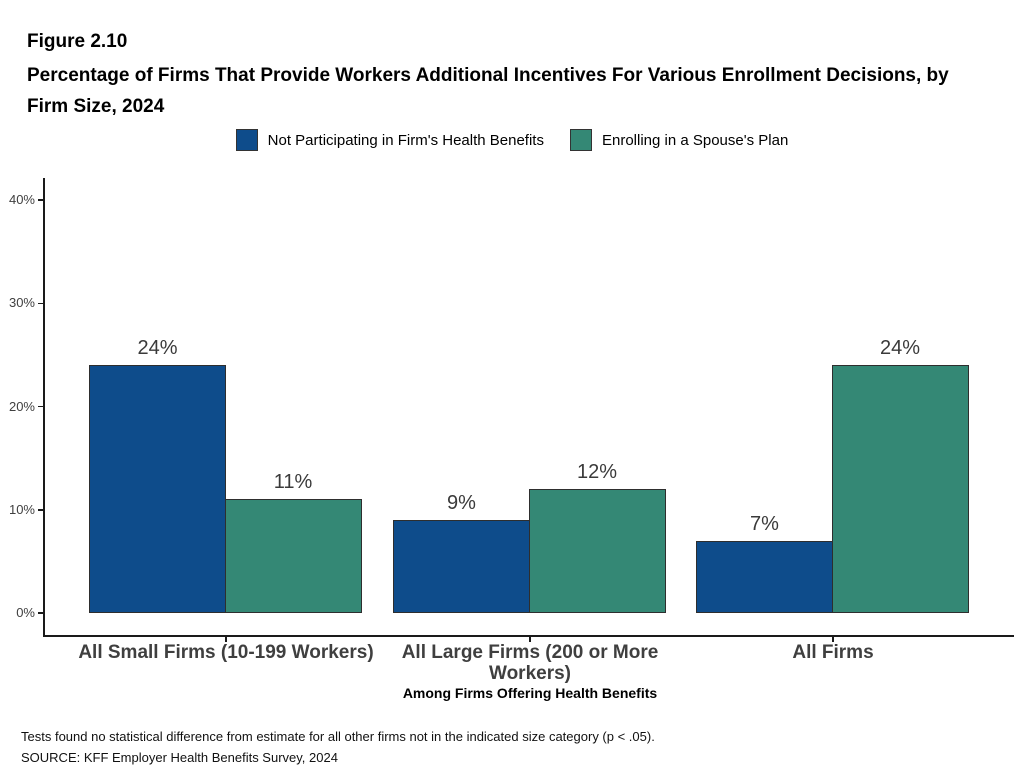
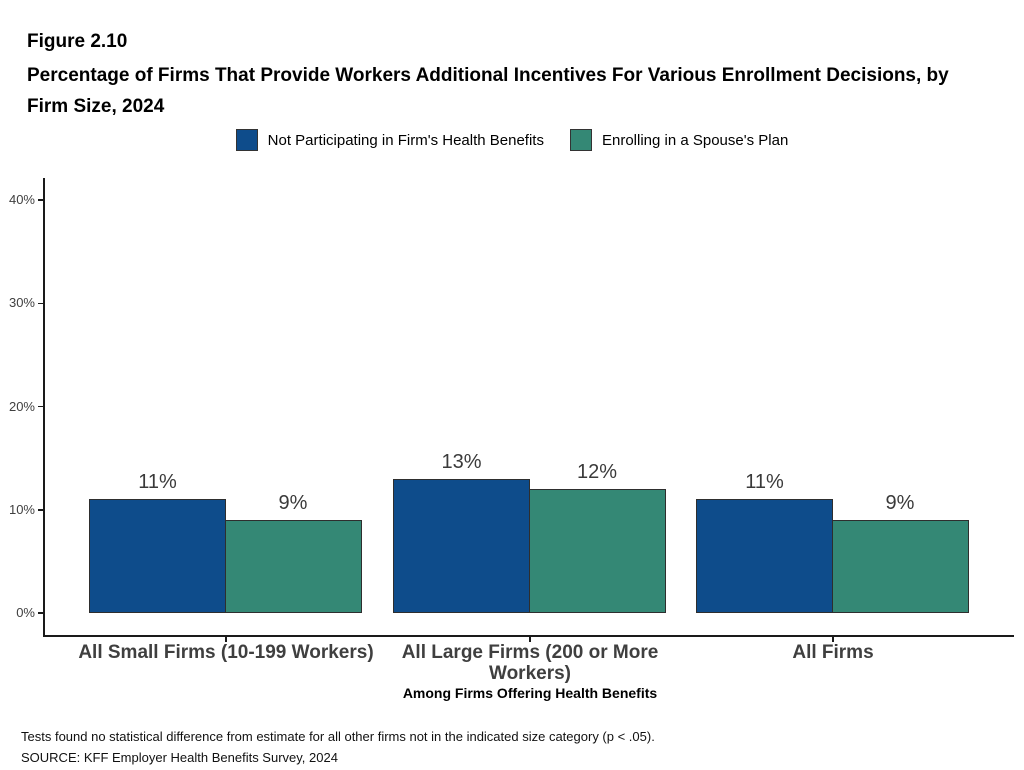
Not Participating in Firm's Health Benefits/All Small Firms (10-199 Workers): 24% -> 11%
Enrolling in a Spouse's Plan/All Small Firms (10-199 Workers): 11% -> 9%
Not Participating in Firm's Health Benefits/All Large Firms (200 or More Workers): 9% -> 13%
Not Participating in Firm's Health Benefits/All Firms: 7% -> 11%
Enrolling in a Spouse's Plan/All Firms: 24% -> 9%
